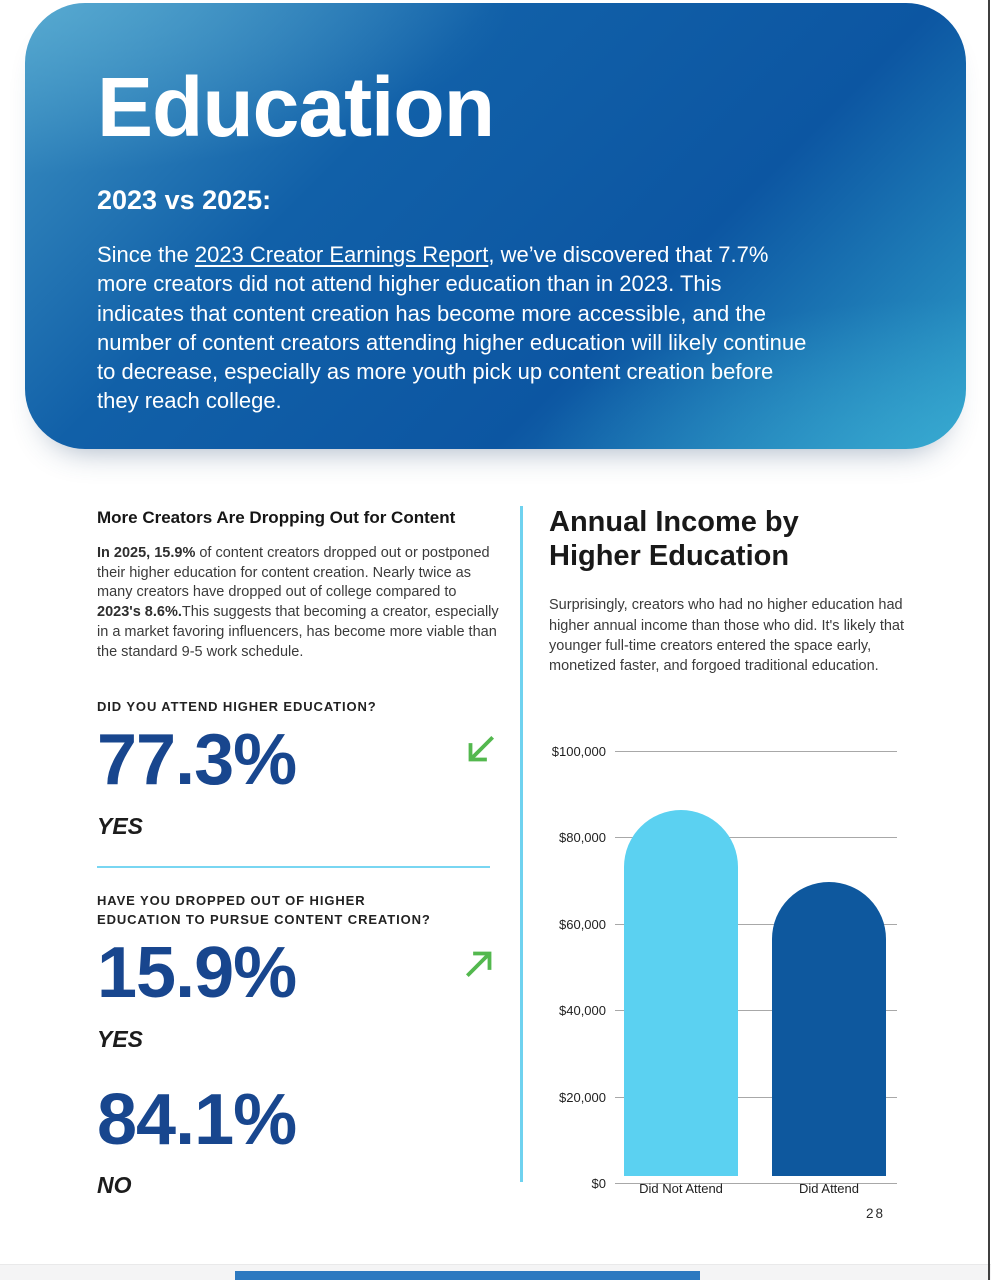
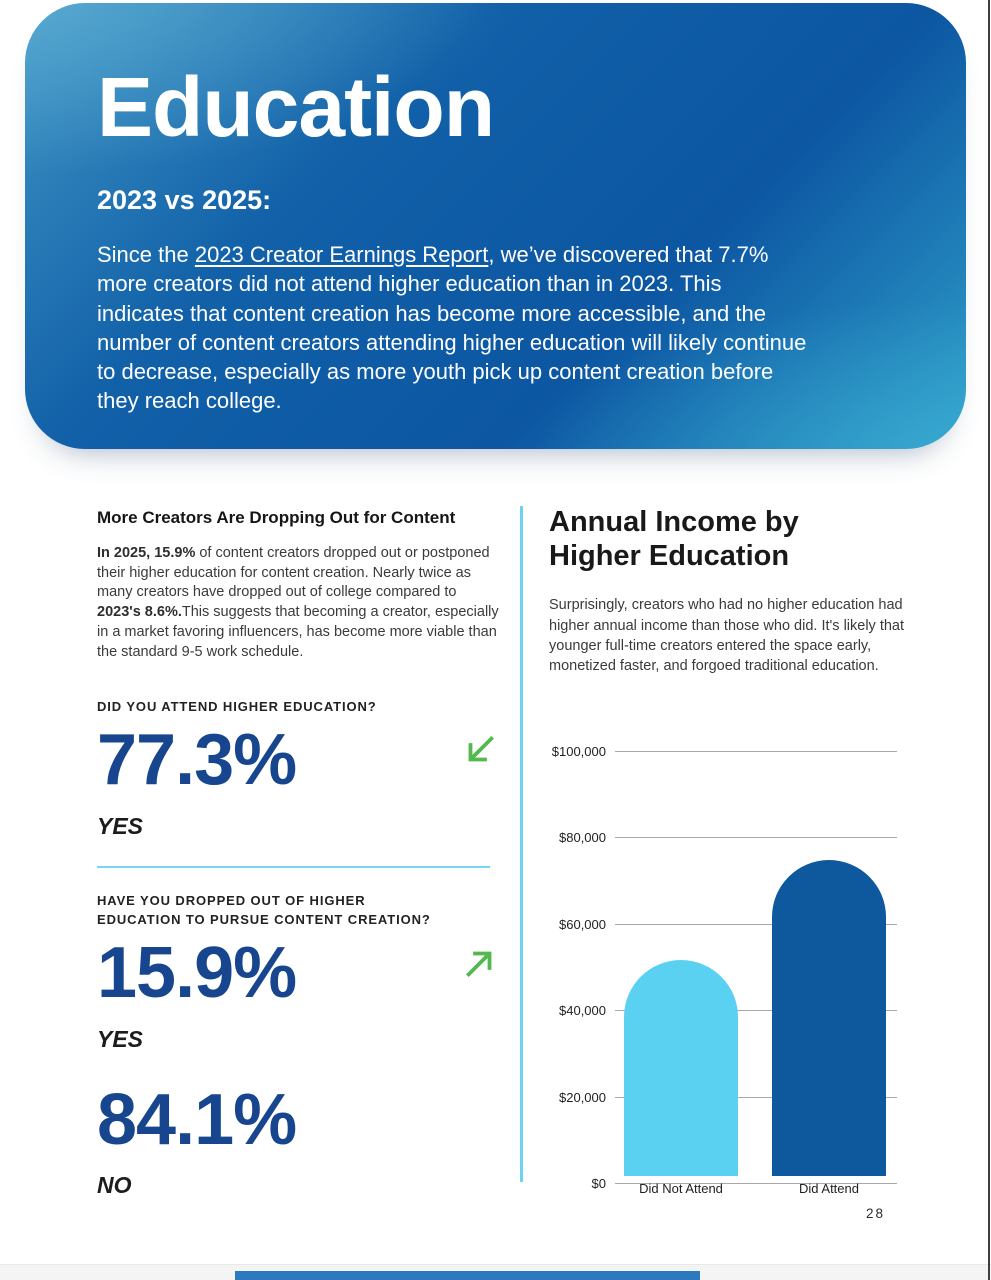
Did Not Attend: $85000 -> $50000
Did Attend: $68000 -> $73000
